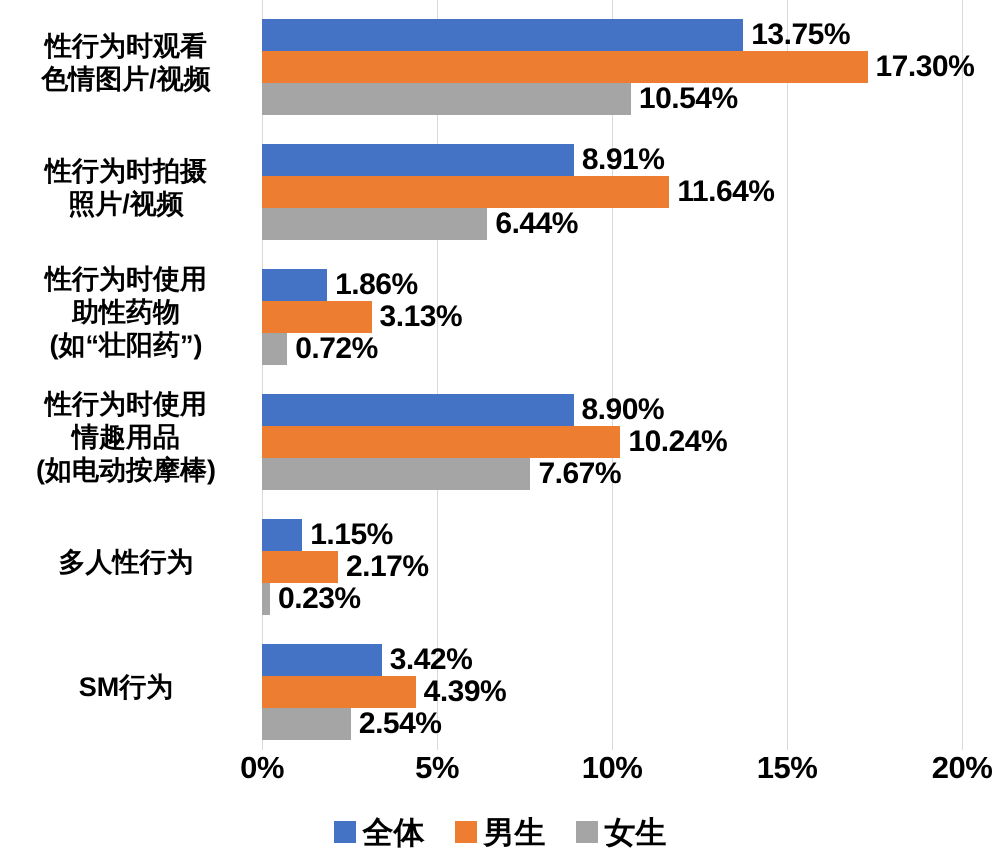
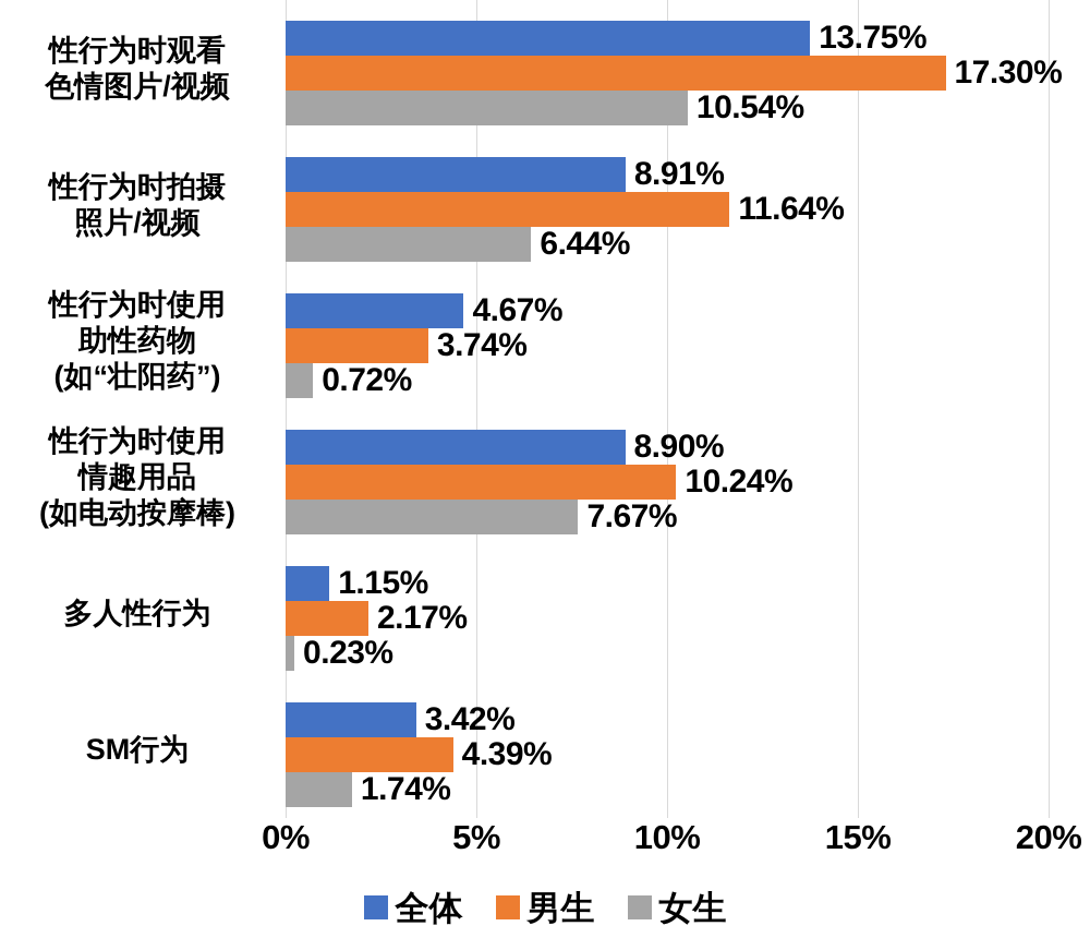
全体/性行为时使用 助性药物 (如“壮阳药”): 1.86% -> 4.67%
男生/性行为时使用 助性药物 (如“壮阳药”): 3.13% -> 3.74%
女生/SM行为: 2.54% -> 1.74%
